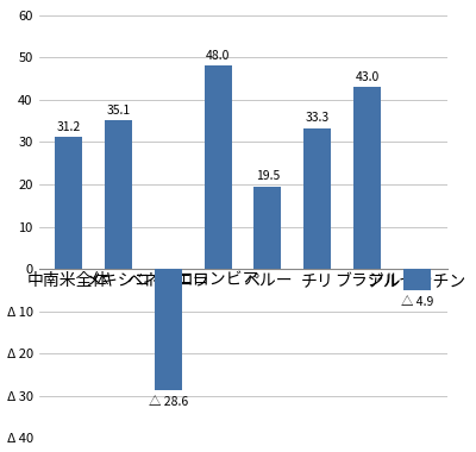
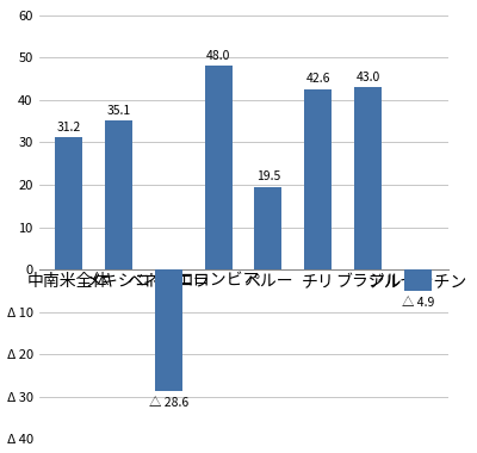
チリ: 33.3 -> 42.6
